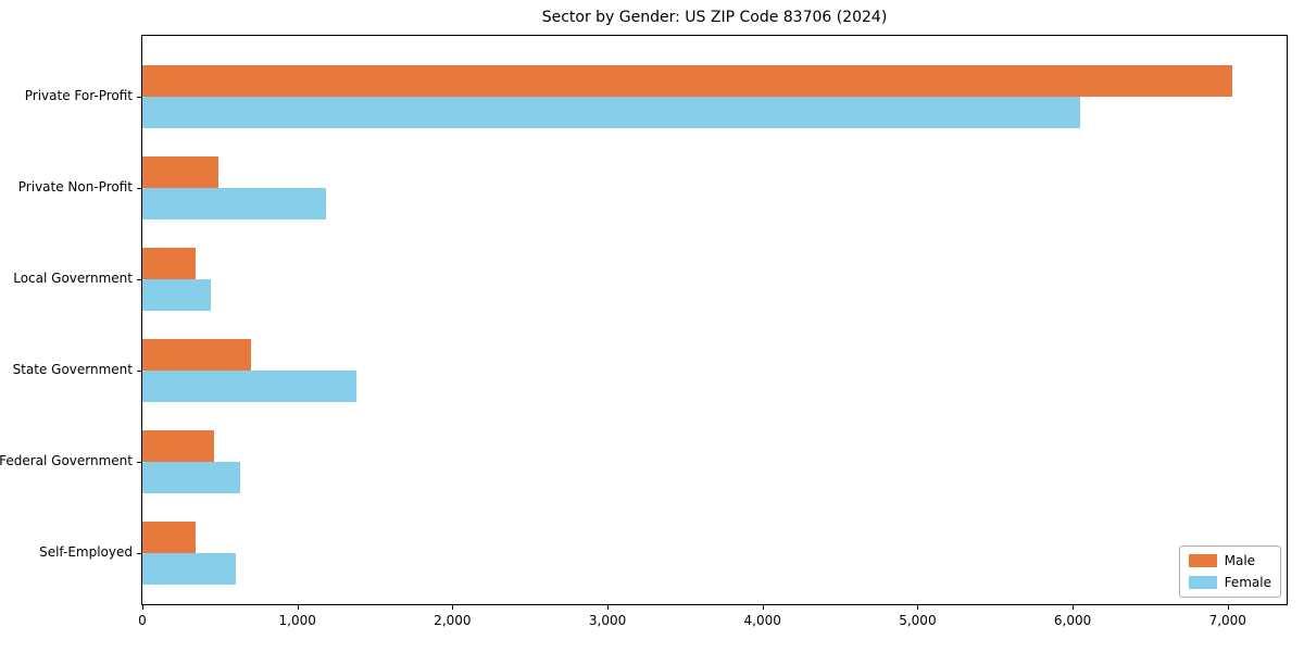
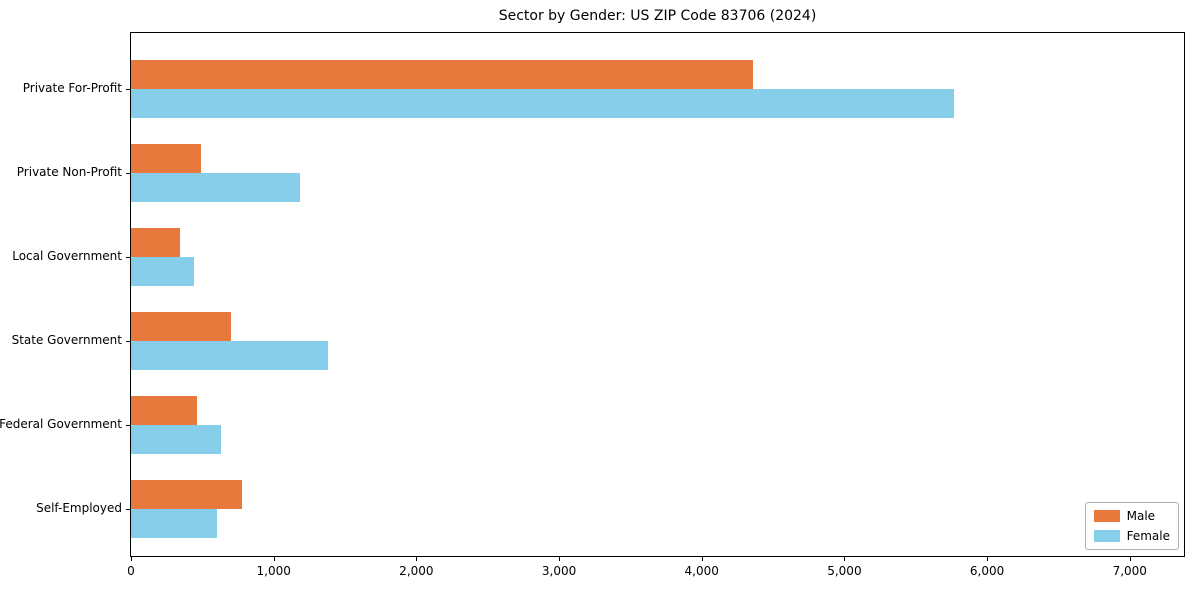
Male/Private For-Profit: 7030 -> 4360
Female/Private For-Profit: 6050 -> 5770
Male/Self-Employed: 340 -> 780
